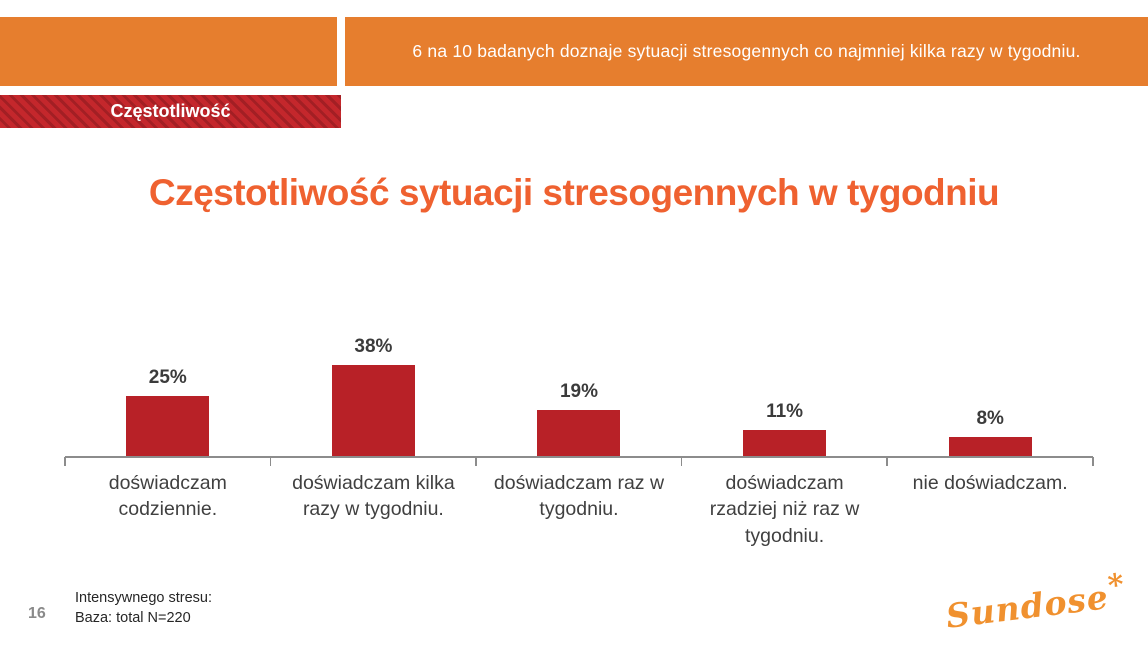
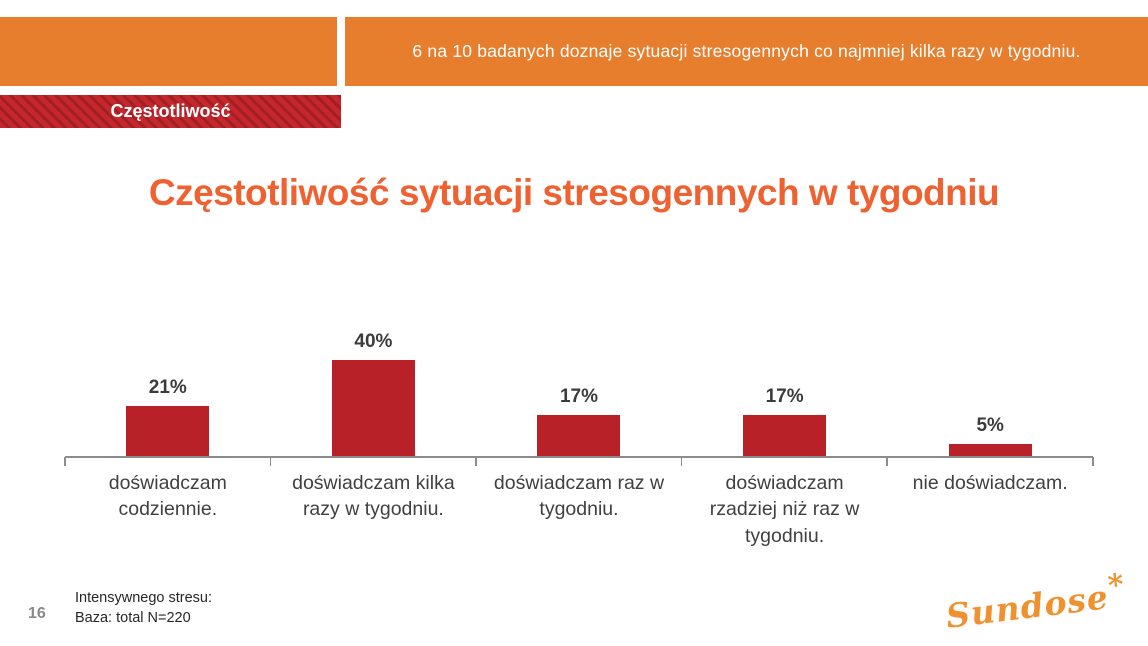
doświadczam codziennie.: 25% -> 21%
doświadczam kilka razy w tygodniu.: 38% -> 40%
doświadczam raz w tygodniu.: 19% -> 17%
doświadczam rzadziej niż raz w tygodniu.: 11% -> 17%
nie doświadczam.: 8% -> 5%
